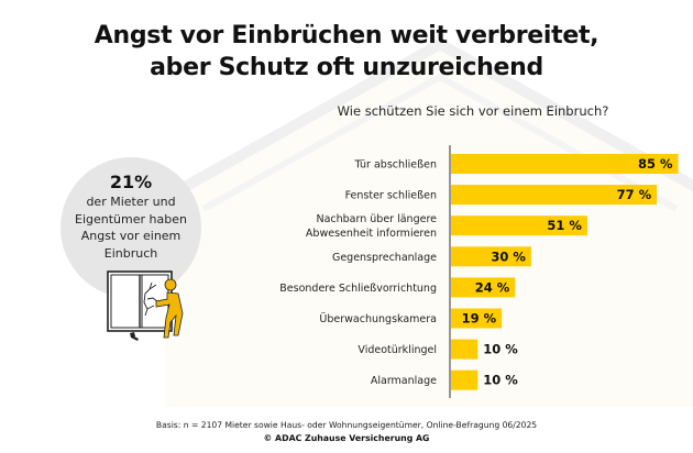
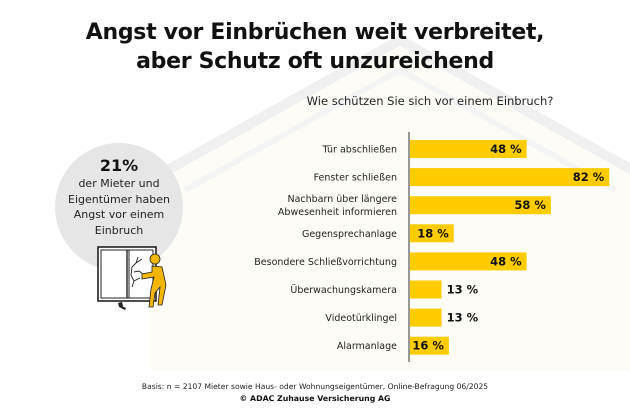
Tür abschließen: 85 -> 48
Fenster schließen: 77 -> 82
Nachbarn über längere Abwesenheit informieren: 51 -> 58
Gegensprechanlage: 30 -> 18
Besondere Schließvorrichtung: 24 -> 48
Überwachungskamera: 19 -> 13
Videotürklingel: 10 -> 13
Alarmanlage: 10 -> 16
